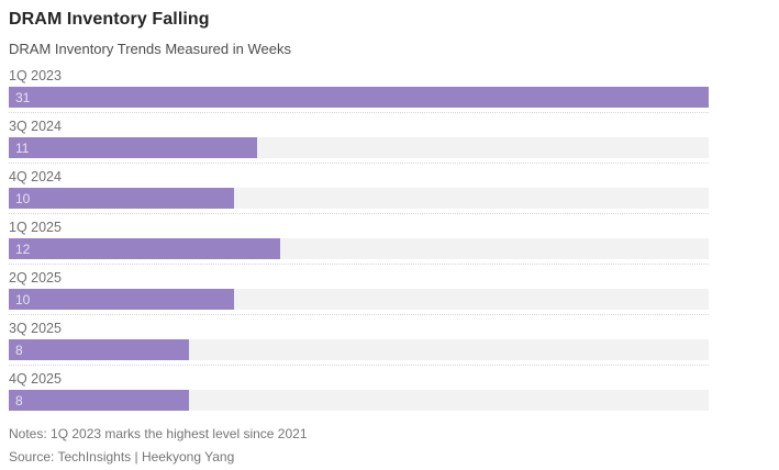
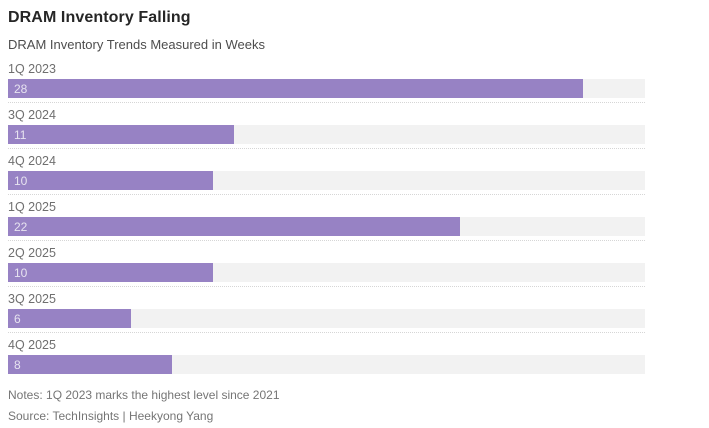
1Q 2023: 31 -> 28
1Q 2025: 12 -> 22
3Q 2025: 8 -> 6
